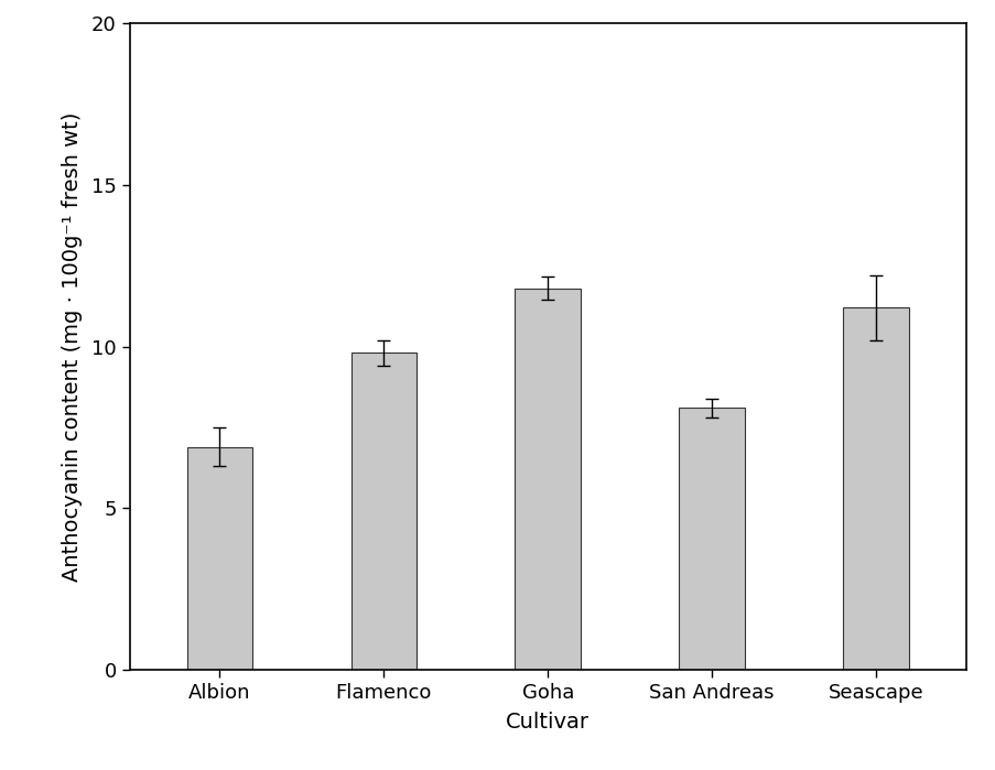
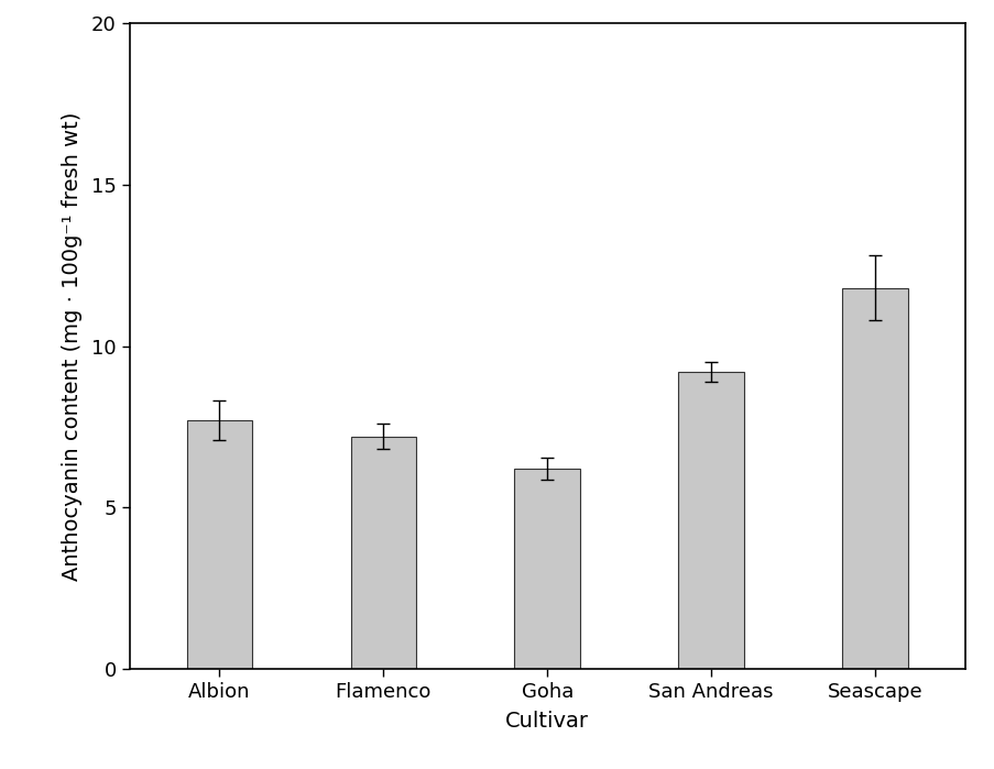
Albion: 6.9 -> 7.7
Flamenco: 9.8 -> 7.2
Goha: 11.8 -> 6.2
San Andreas: 8.1 -> 9.2
Seascape: 11.2 -> 11.8
